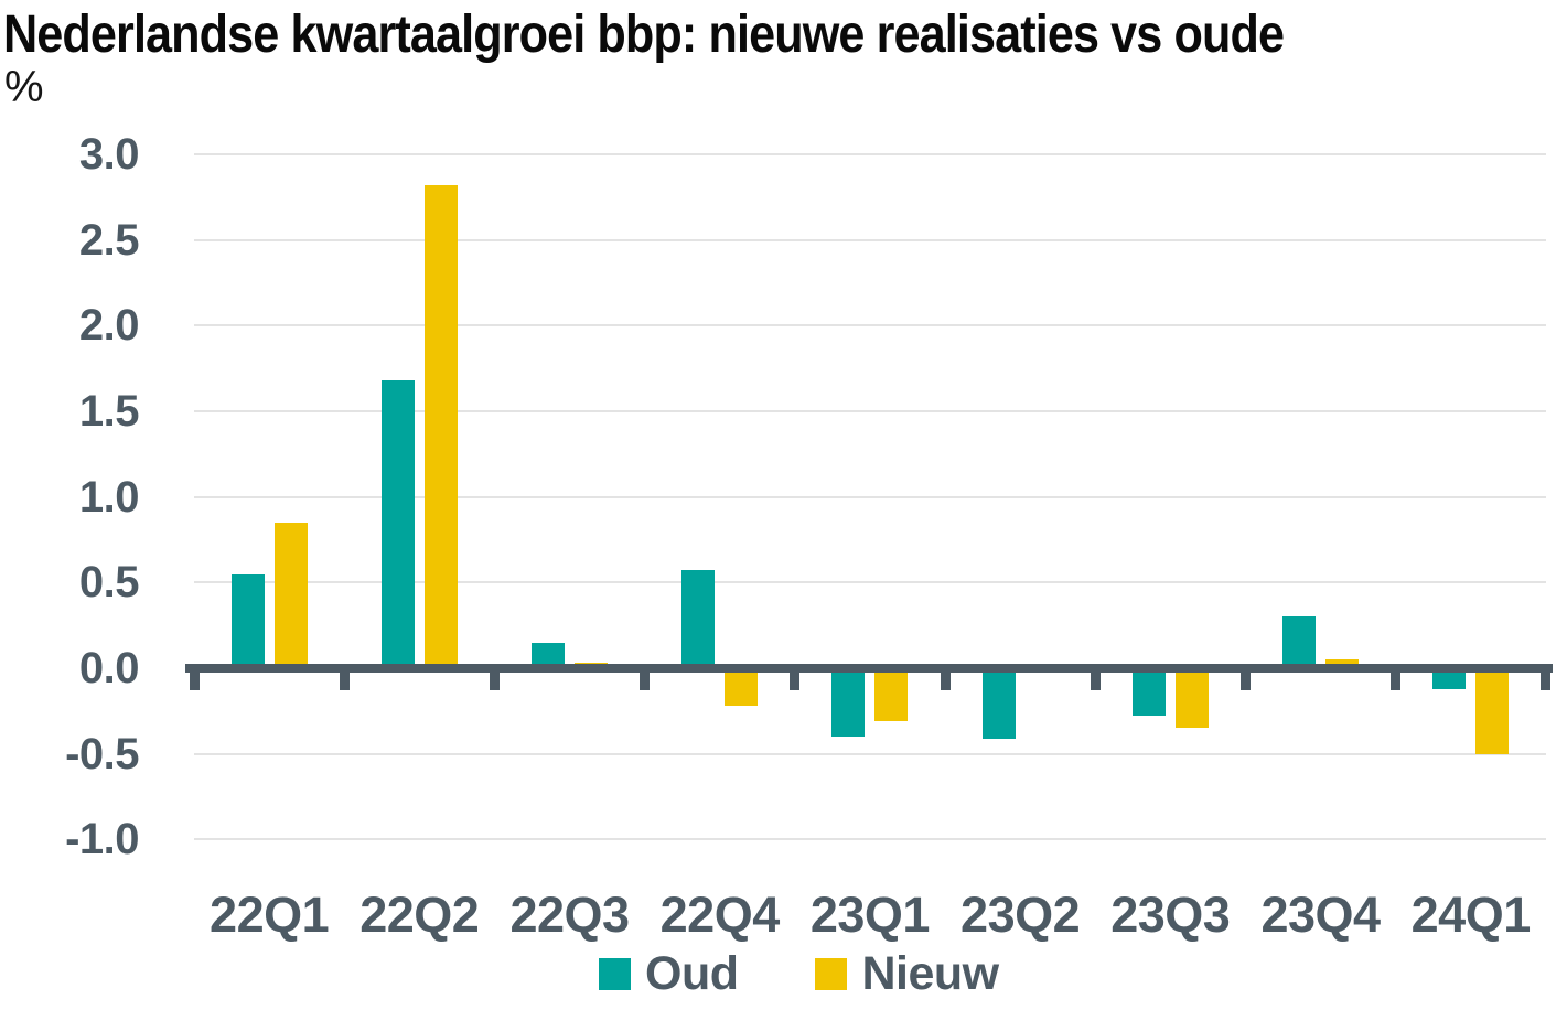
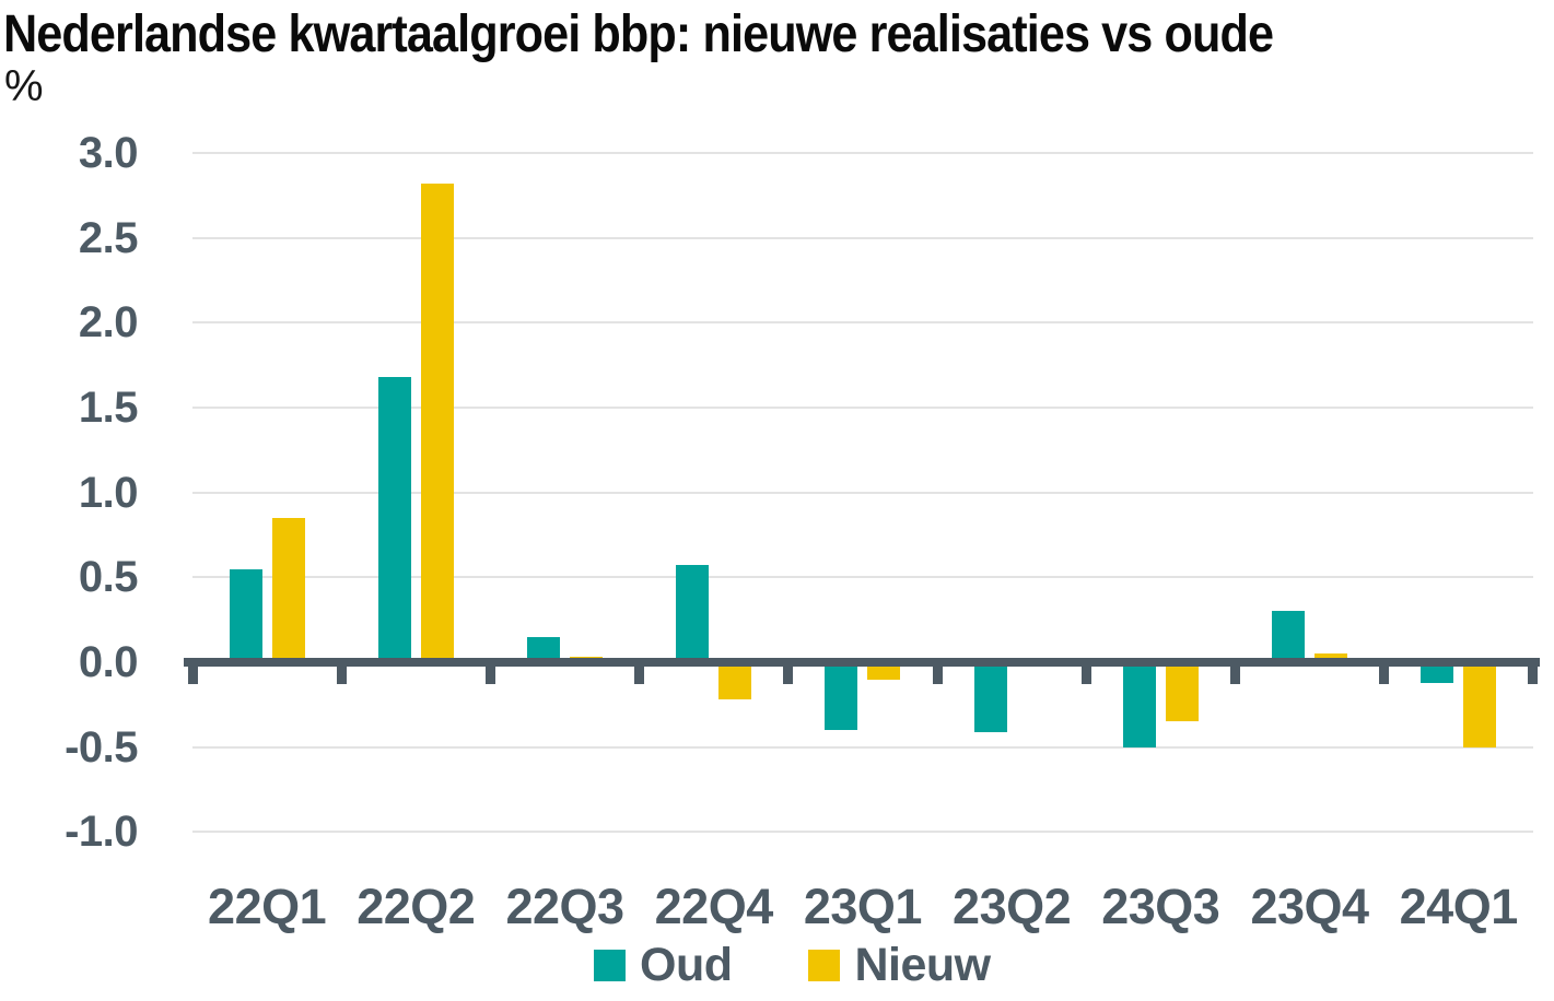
Nieuw/23Q1: -0.31 -> -0.10
Oud/23Q3: -0.28 -> -0.50
